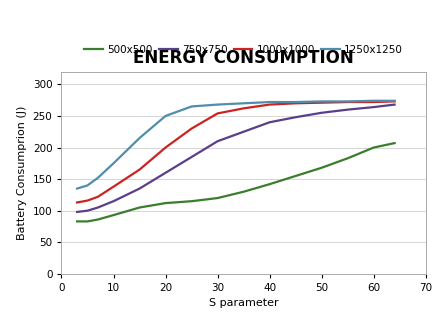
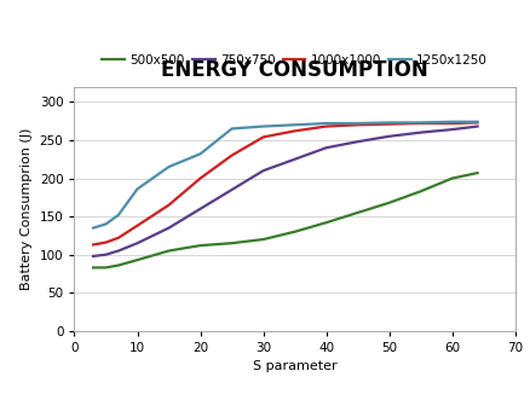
1250x1250/10: 175 -> 186
1250x1250/20: 250 -> 232
